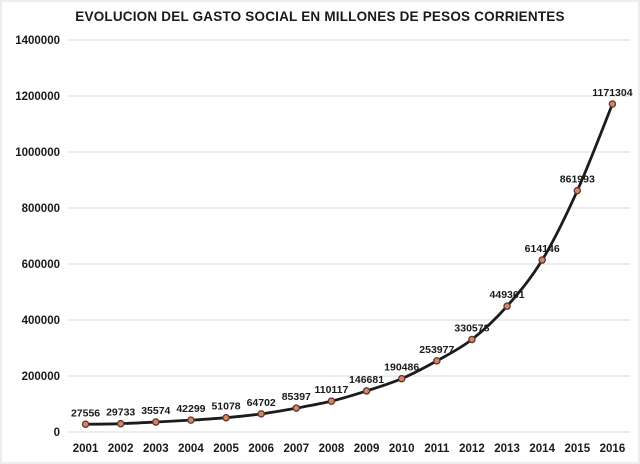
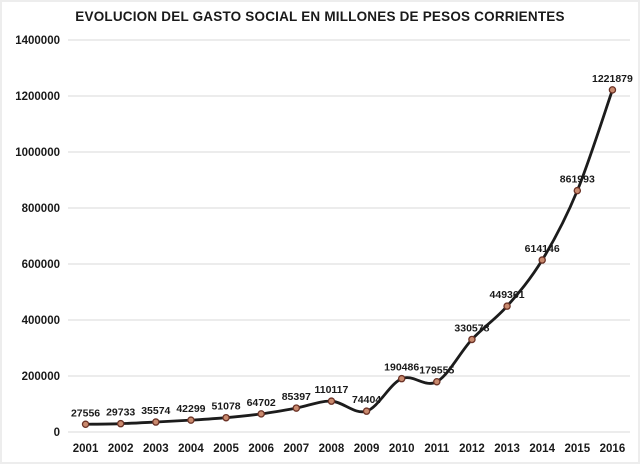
2009: 146681 -> 74404
2011: 253977 -> 179555
2016: 1171304 -> 1221879
